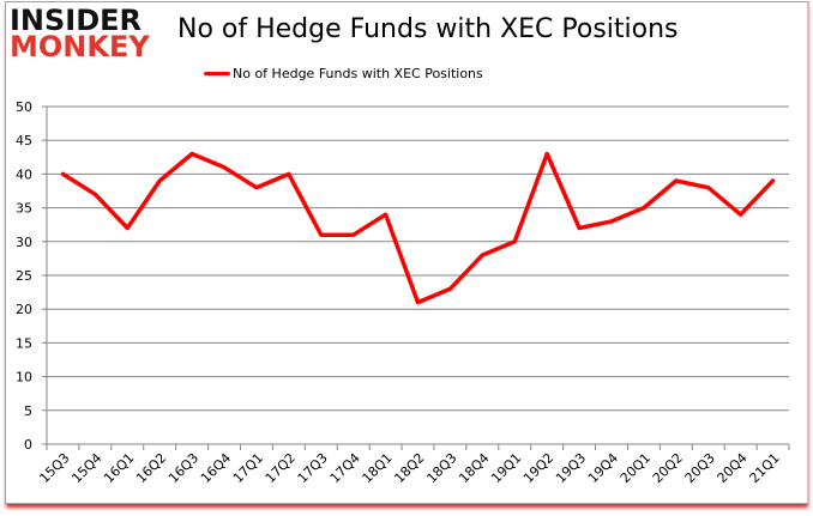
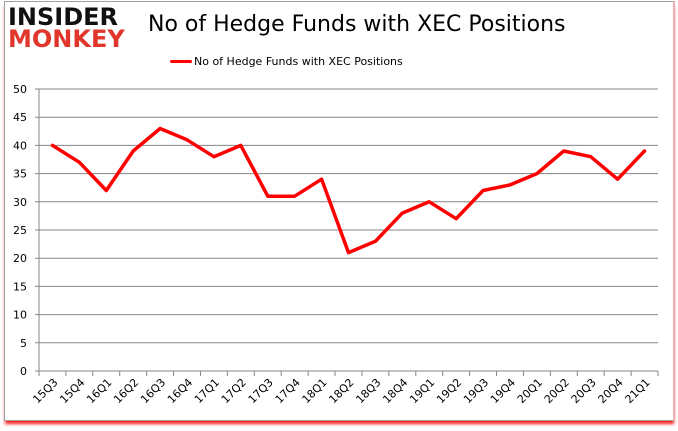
19Q2: 43 -> 27
